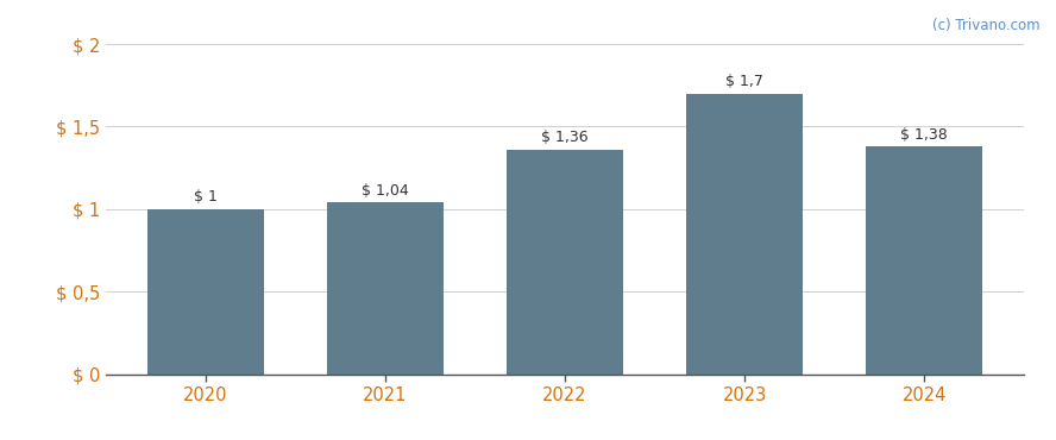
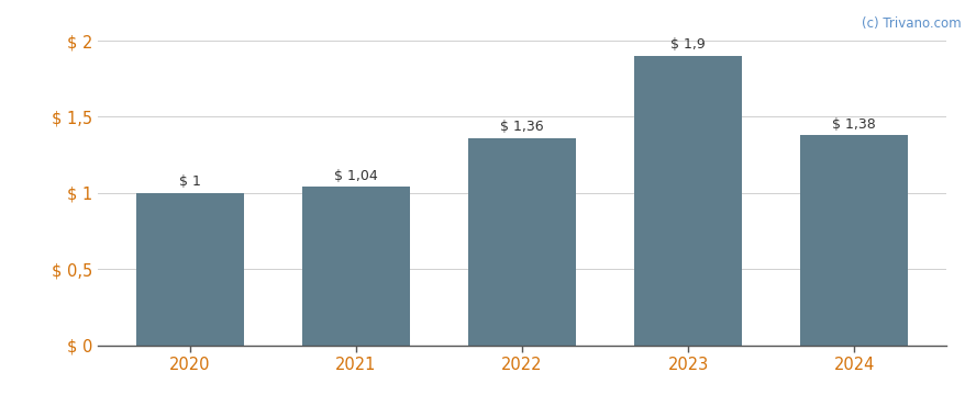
2023: 1,7 -> 1,9
